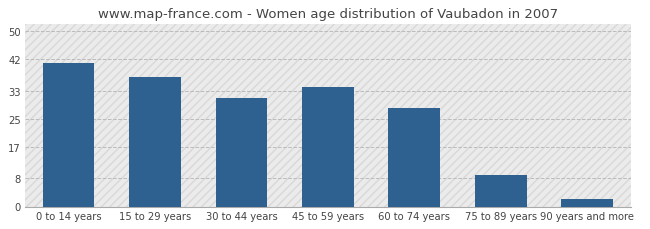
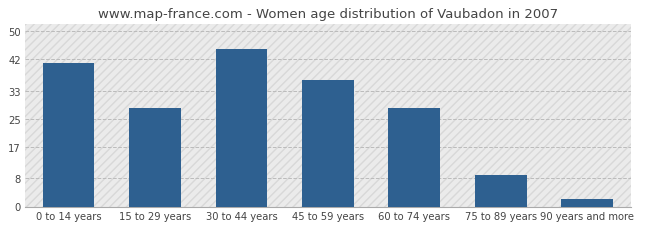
15 to 29 years: 37 -> 28
30 to 44 years: 31 -> 45
45 to 59 years: 34 -> 36
